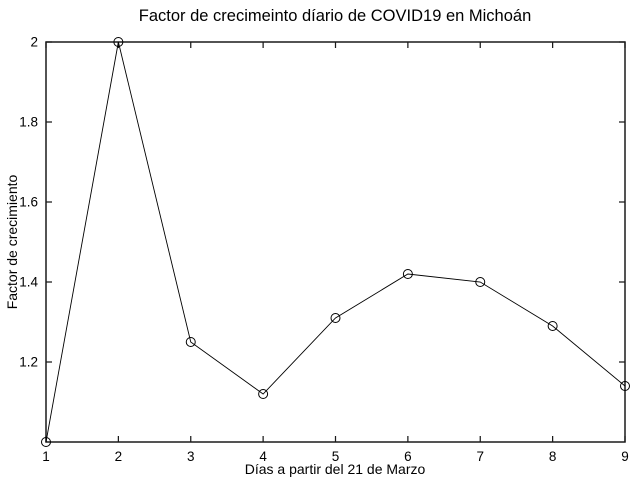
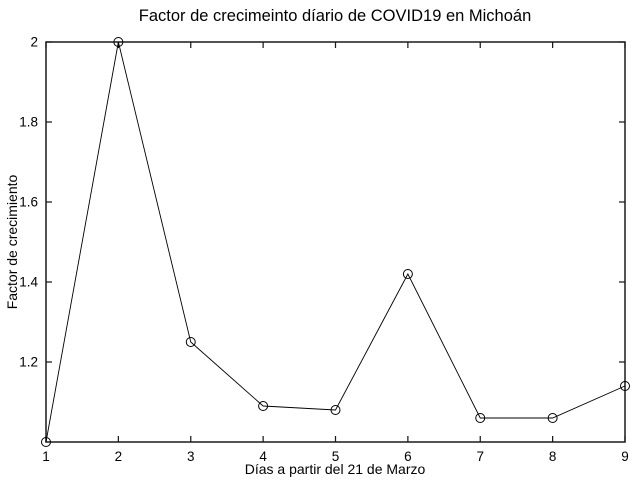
4: 1.12 -> 1.09
5: 1.31 -> 1.08
7: 1.40 -> 1.06
8: 1.29 -> 1.06
